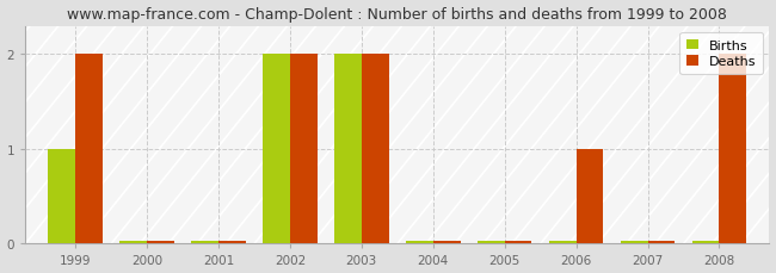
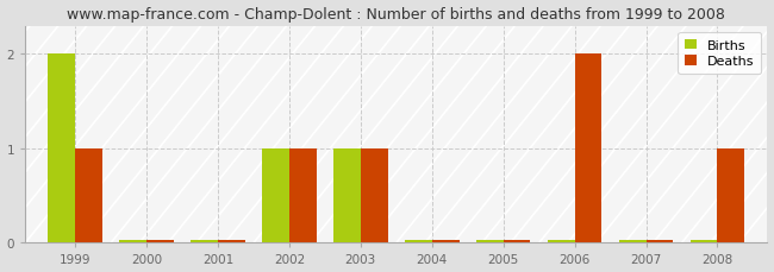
Births/1999: 1 -> 2
Deaths/1999: 2 -> 1
Births/2002: 2 -> 1
Deaths/2002: 2 -> 1
Births/2003: 2 -> 1
Deaths/2003: 2 -> 1
Deaths/2006: 1 -> 2
Deaths/2008: 2 -> 1
